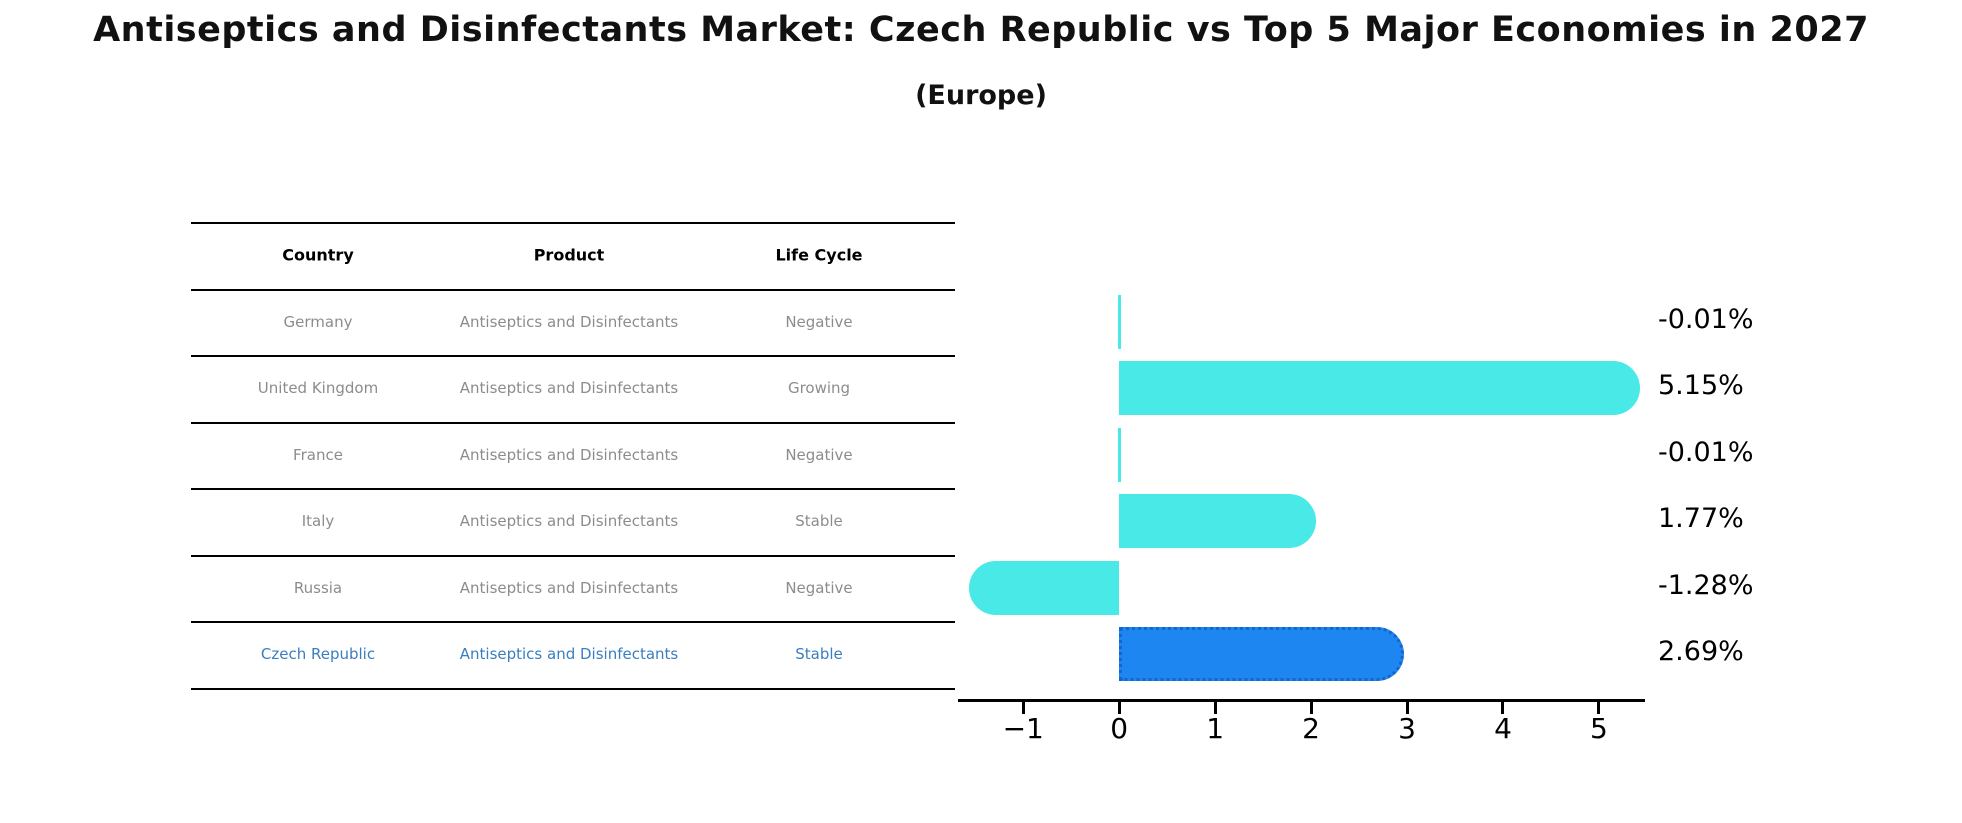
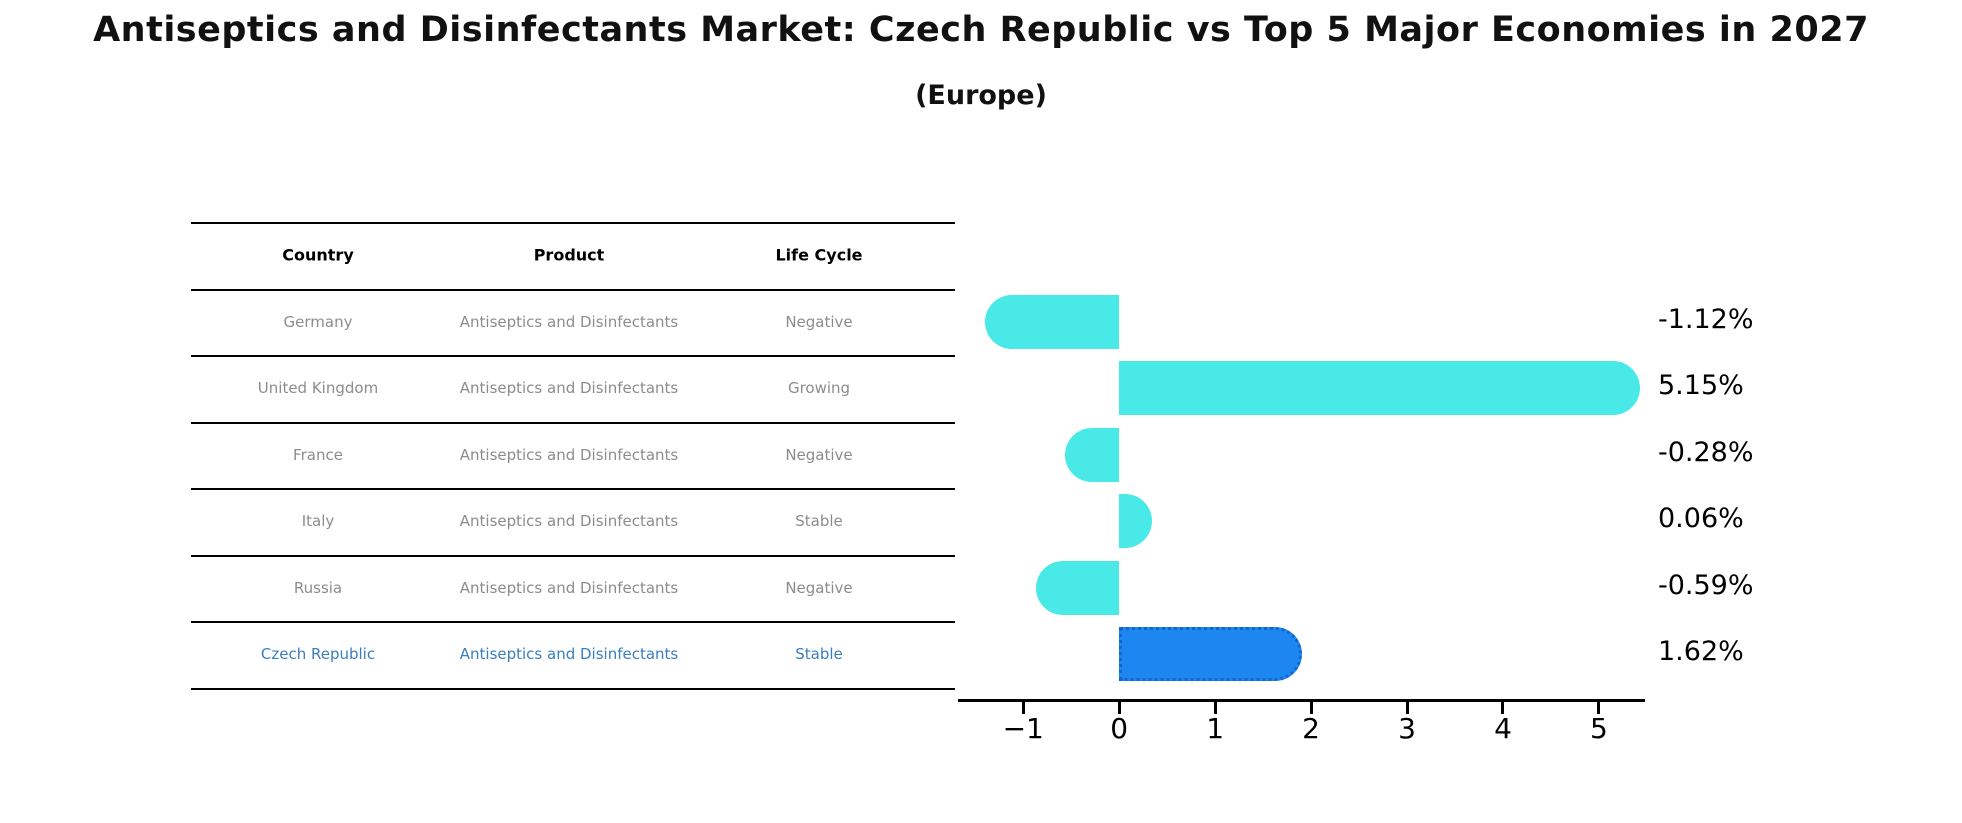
Germany: -0.01% -> -1.12%
France: -0.01% -> -0.28%
Italy: 1.77% -> 0.06%
Russia: -1.28% -> -0.59%
Czech Republic: 2.69% -> 1.62%
